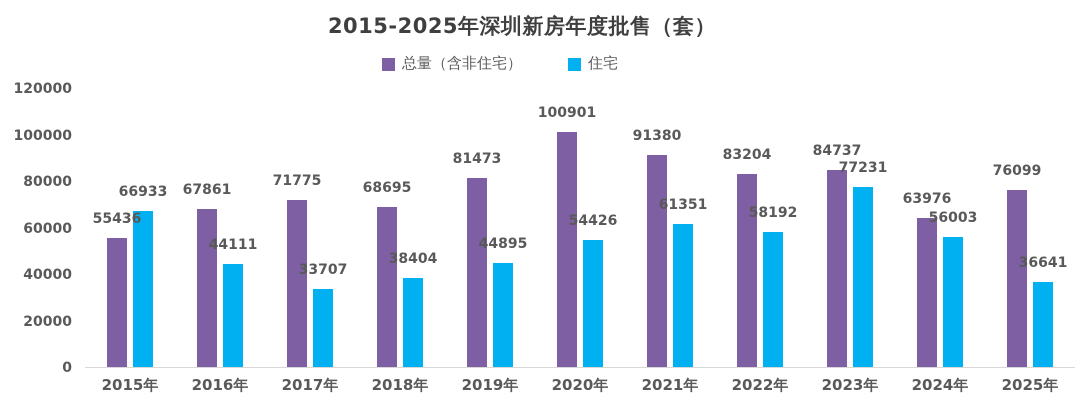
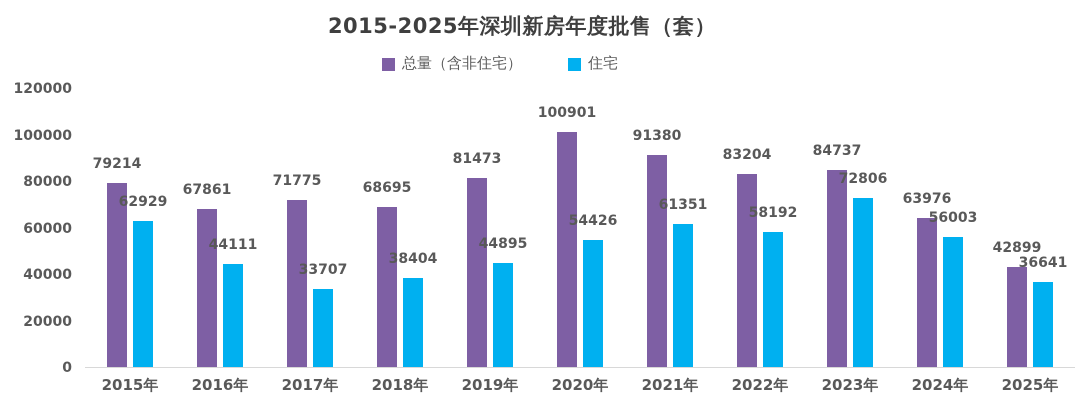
总量（含非住宅）/2015年: 55436 -> 79214
住宅/2015年: 66933 -> 62929
住宅/2023年: 77231 -> 72806
总量（含非住宅）/2025年: 76099 -> 42899
